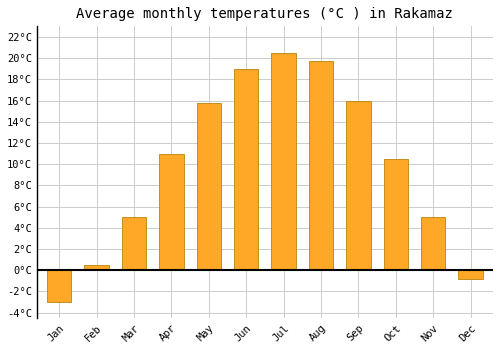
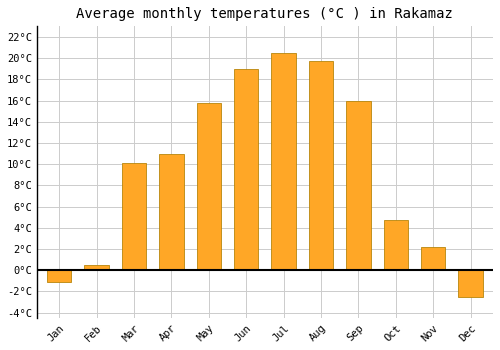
Jan: -3.0°C -> -1.1°C
Mar: 5.0°C -> 10.1°C
Oct: 10.5°C -> 4.7°C
Nov: 5.0°C -> 2.2°C
Dec: -0.8°C -> -2.5°C
